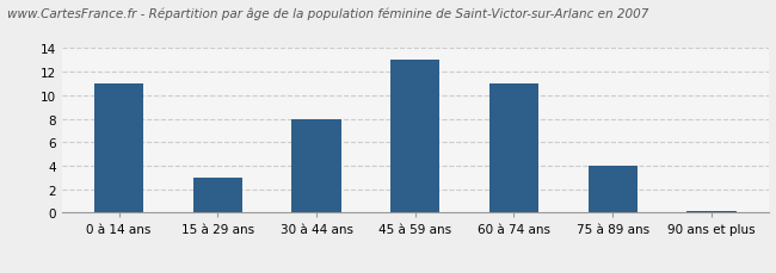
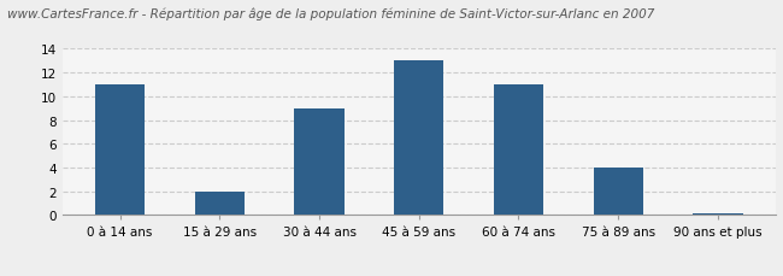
15 à 29 ans: 3.0 -> 2.0
30 à 44 ans: 8.0 -> 9.0
